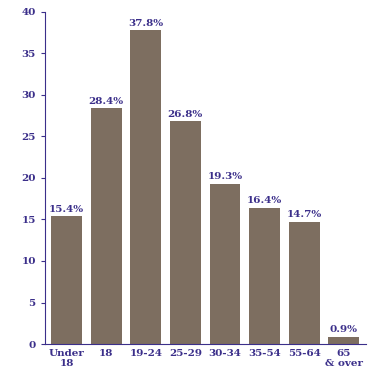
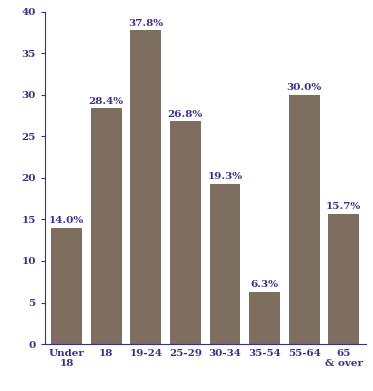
Under 18: 15.4% -> 14.0%
35-54: 16.4% -> 6.3%
55-64: 14.7% -> 30.0%
65 & over: 0.9% -> 15.7%
